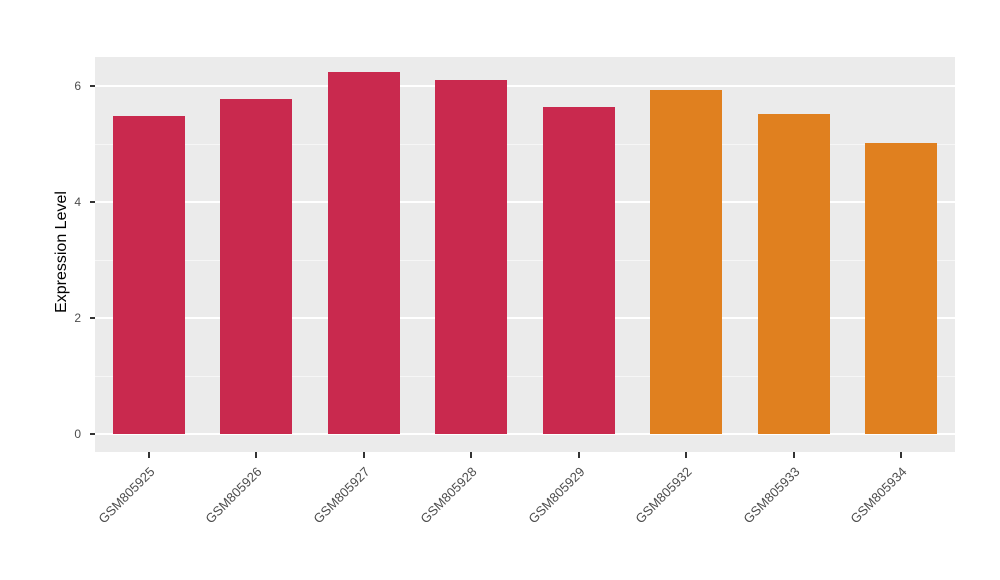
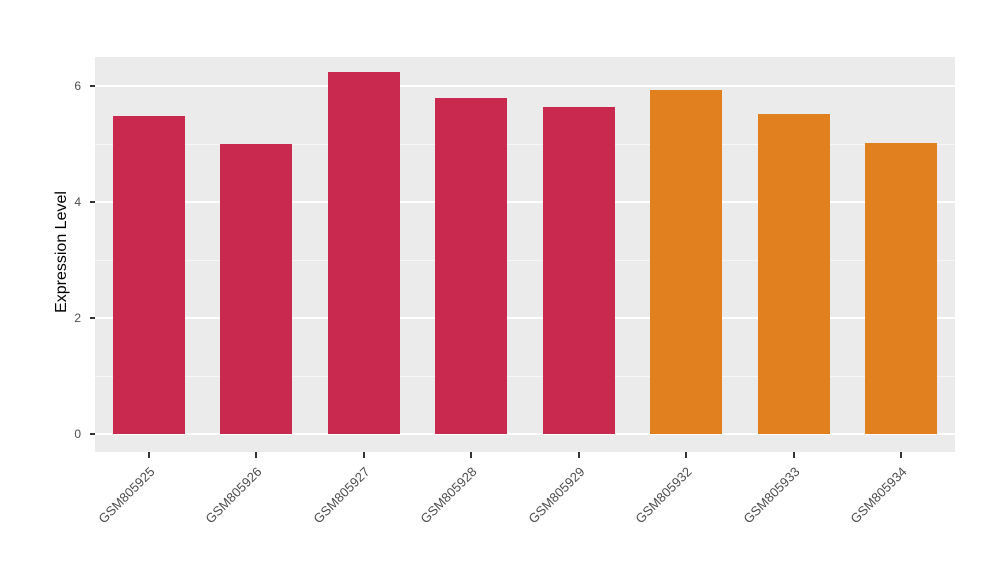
GSM805926: 5.8 -> 5.0
GSM805928: 6.1 -> 5.8
